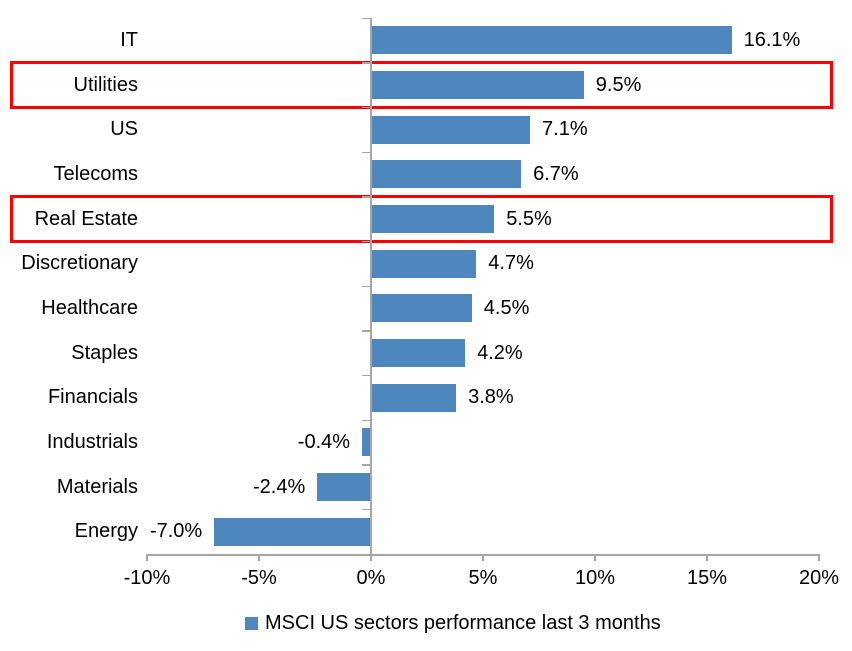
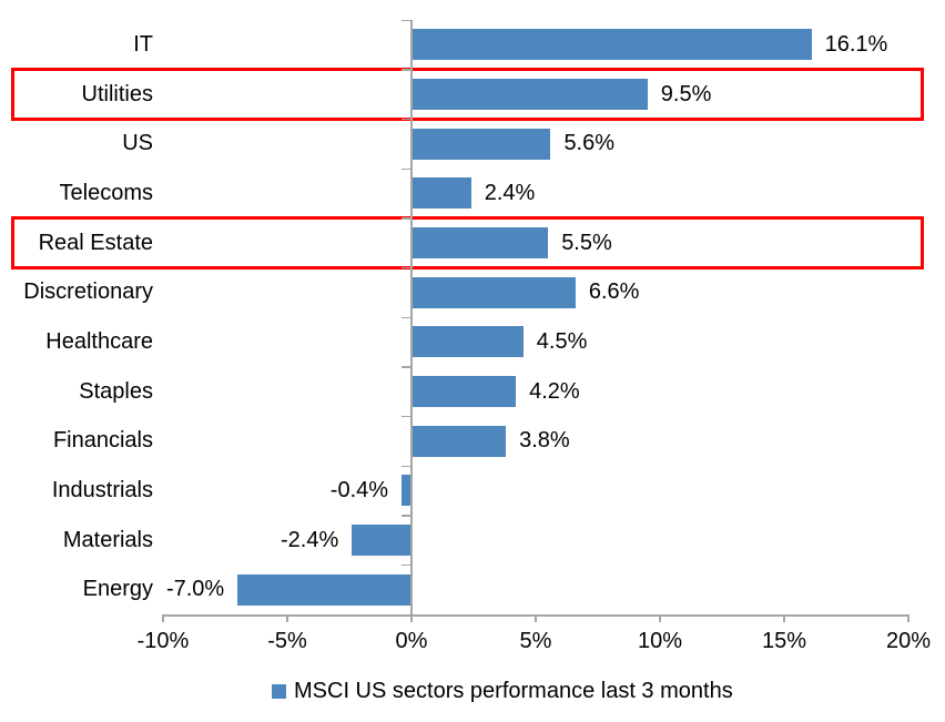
US: 7.1% -> 5.6%
Telecoms: 6.7% -> 2.4%
Discretionary: 4.7% -> 6.6%
